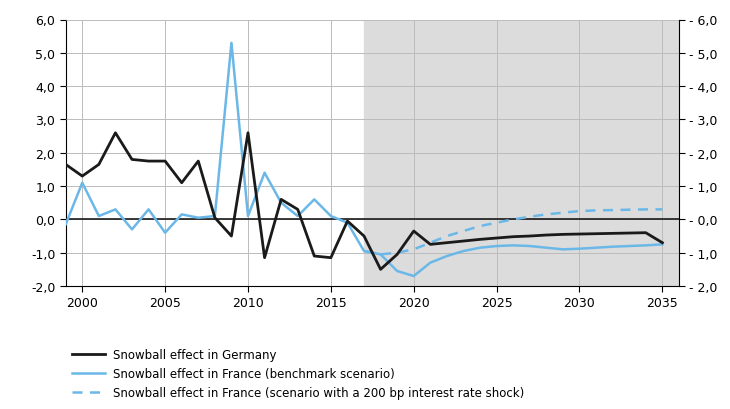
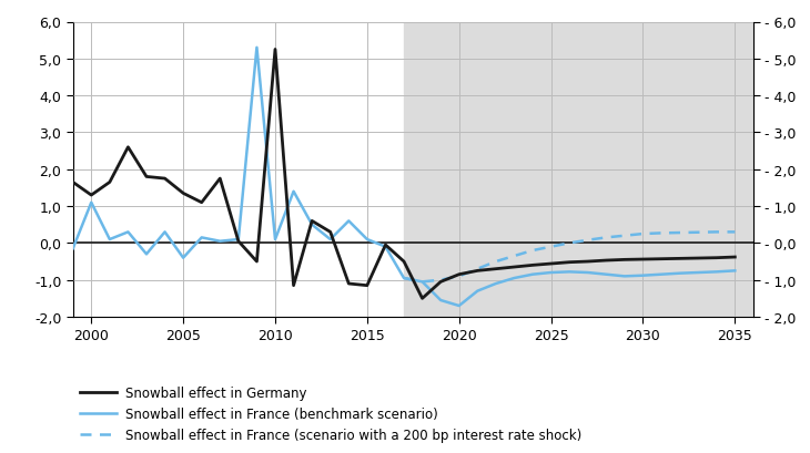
Snowball effect in Germany/2005: 1,75 -> 1,35
Snowball effect in Germany/2010: 2,60 -> 5,25
Snowball effect in Germany/2020: -0,35 -> -0,85
Snowball effect in Germany/2035: -0,70 -> -0,38
